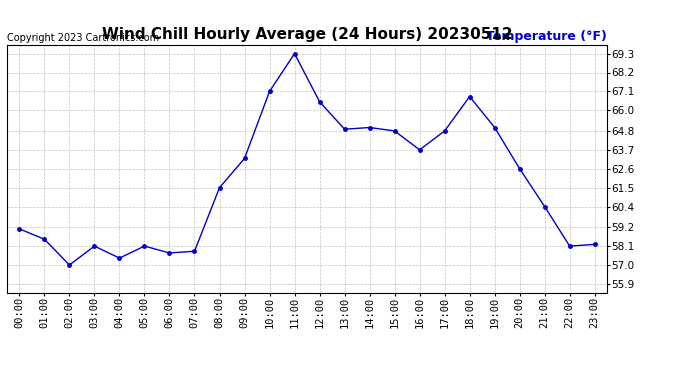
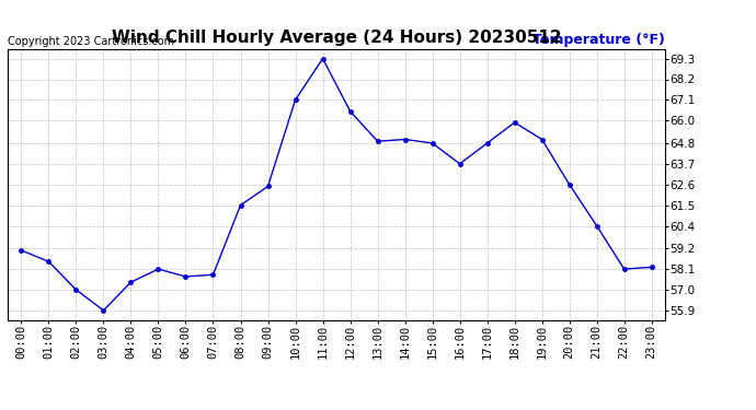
03:00: 58.1 -> 55.9
09:00: 63.2 -> 62.5
18:00: 66.8 -> 65.9
